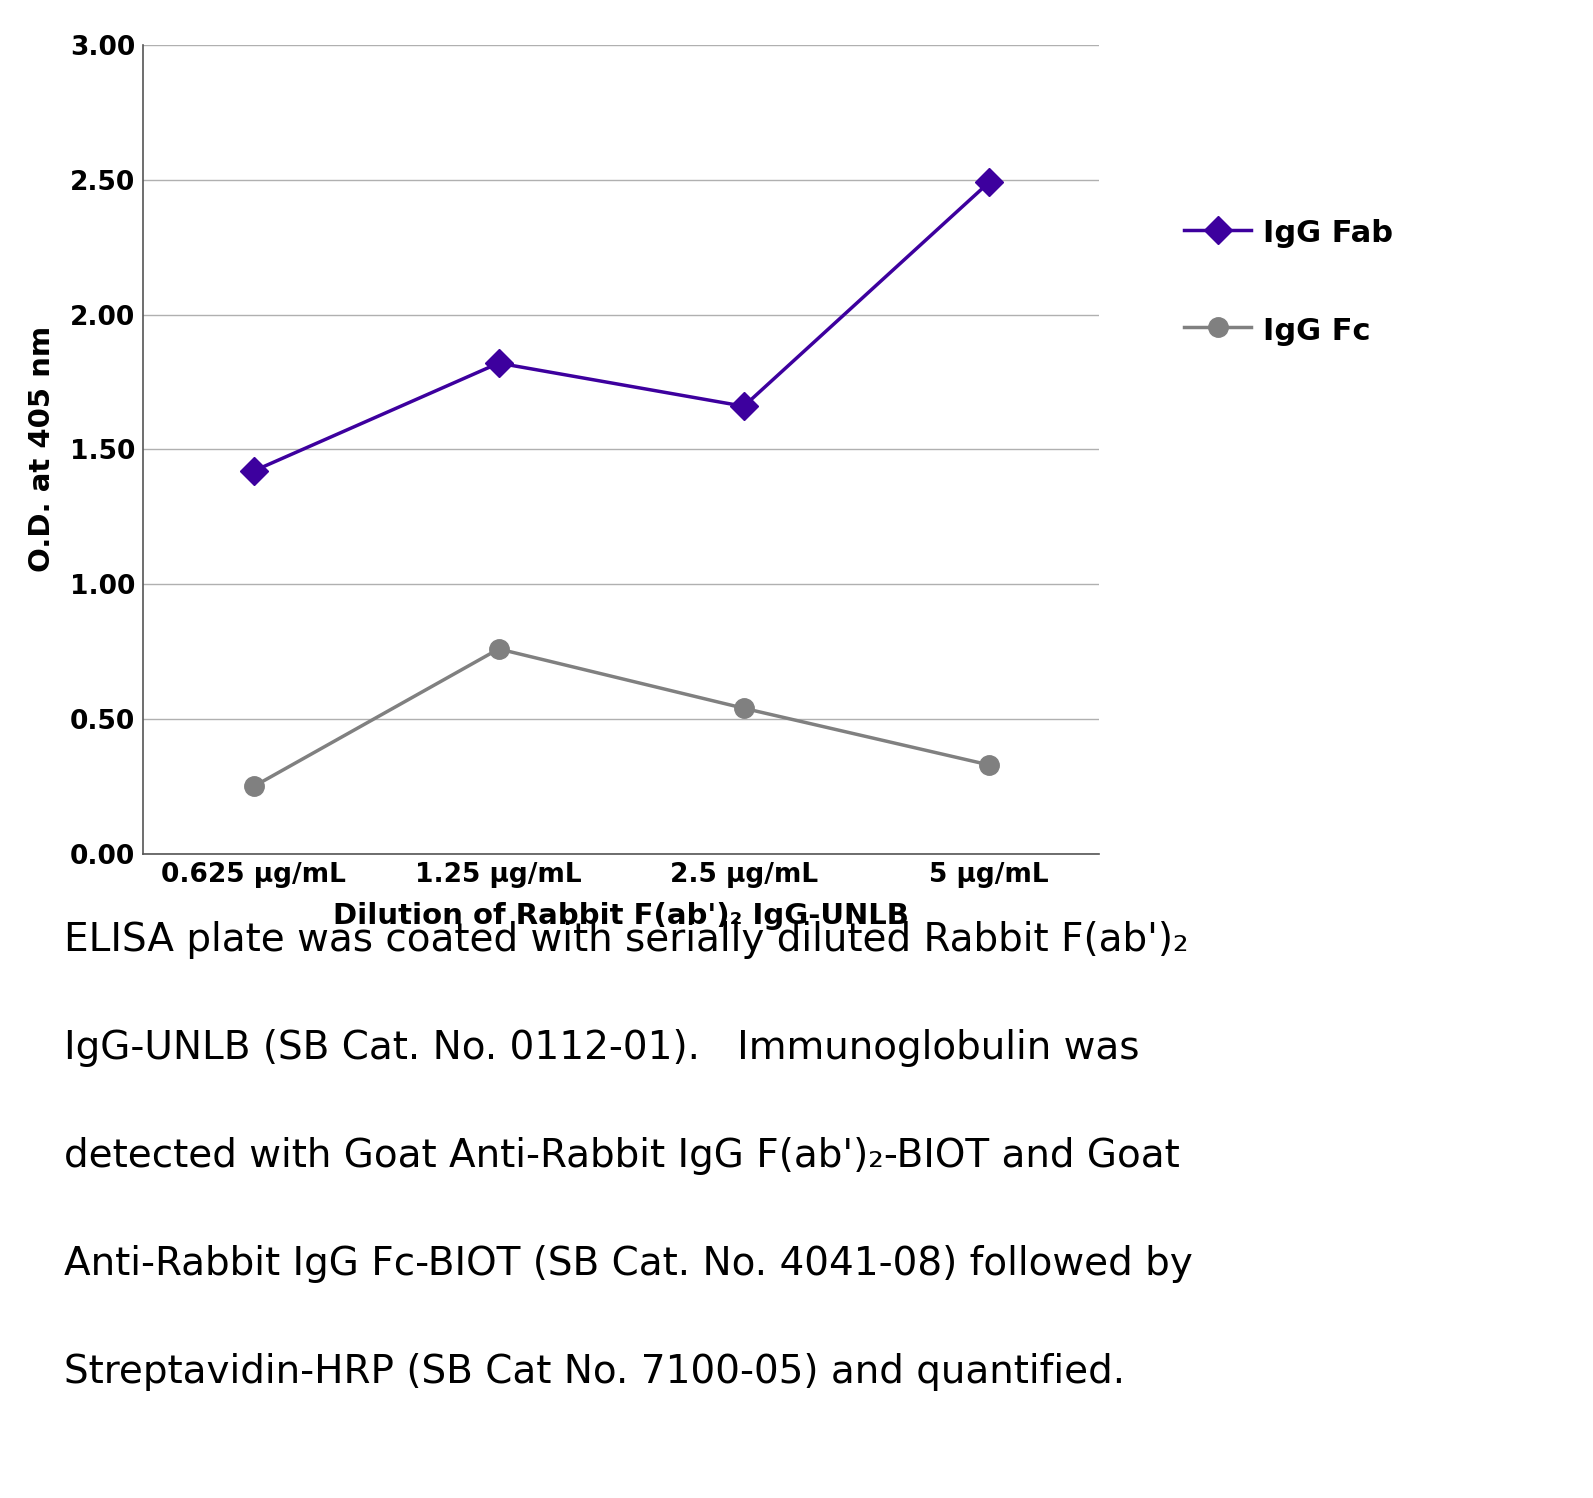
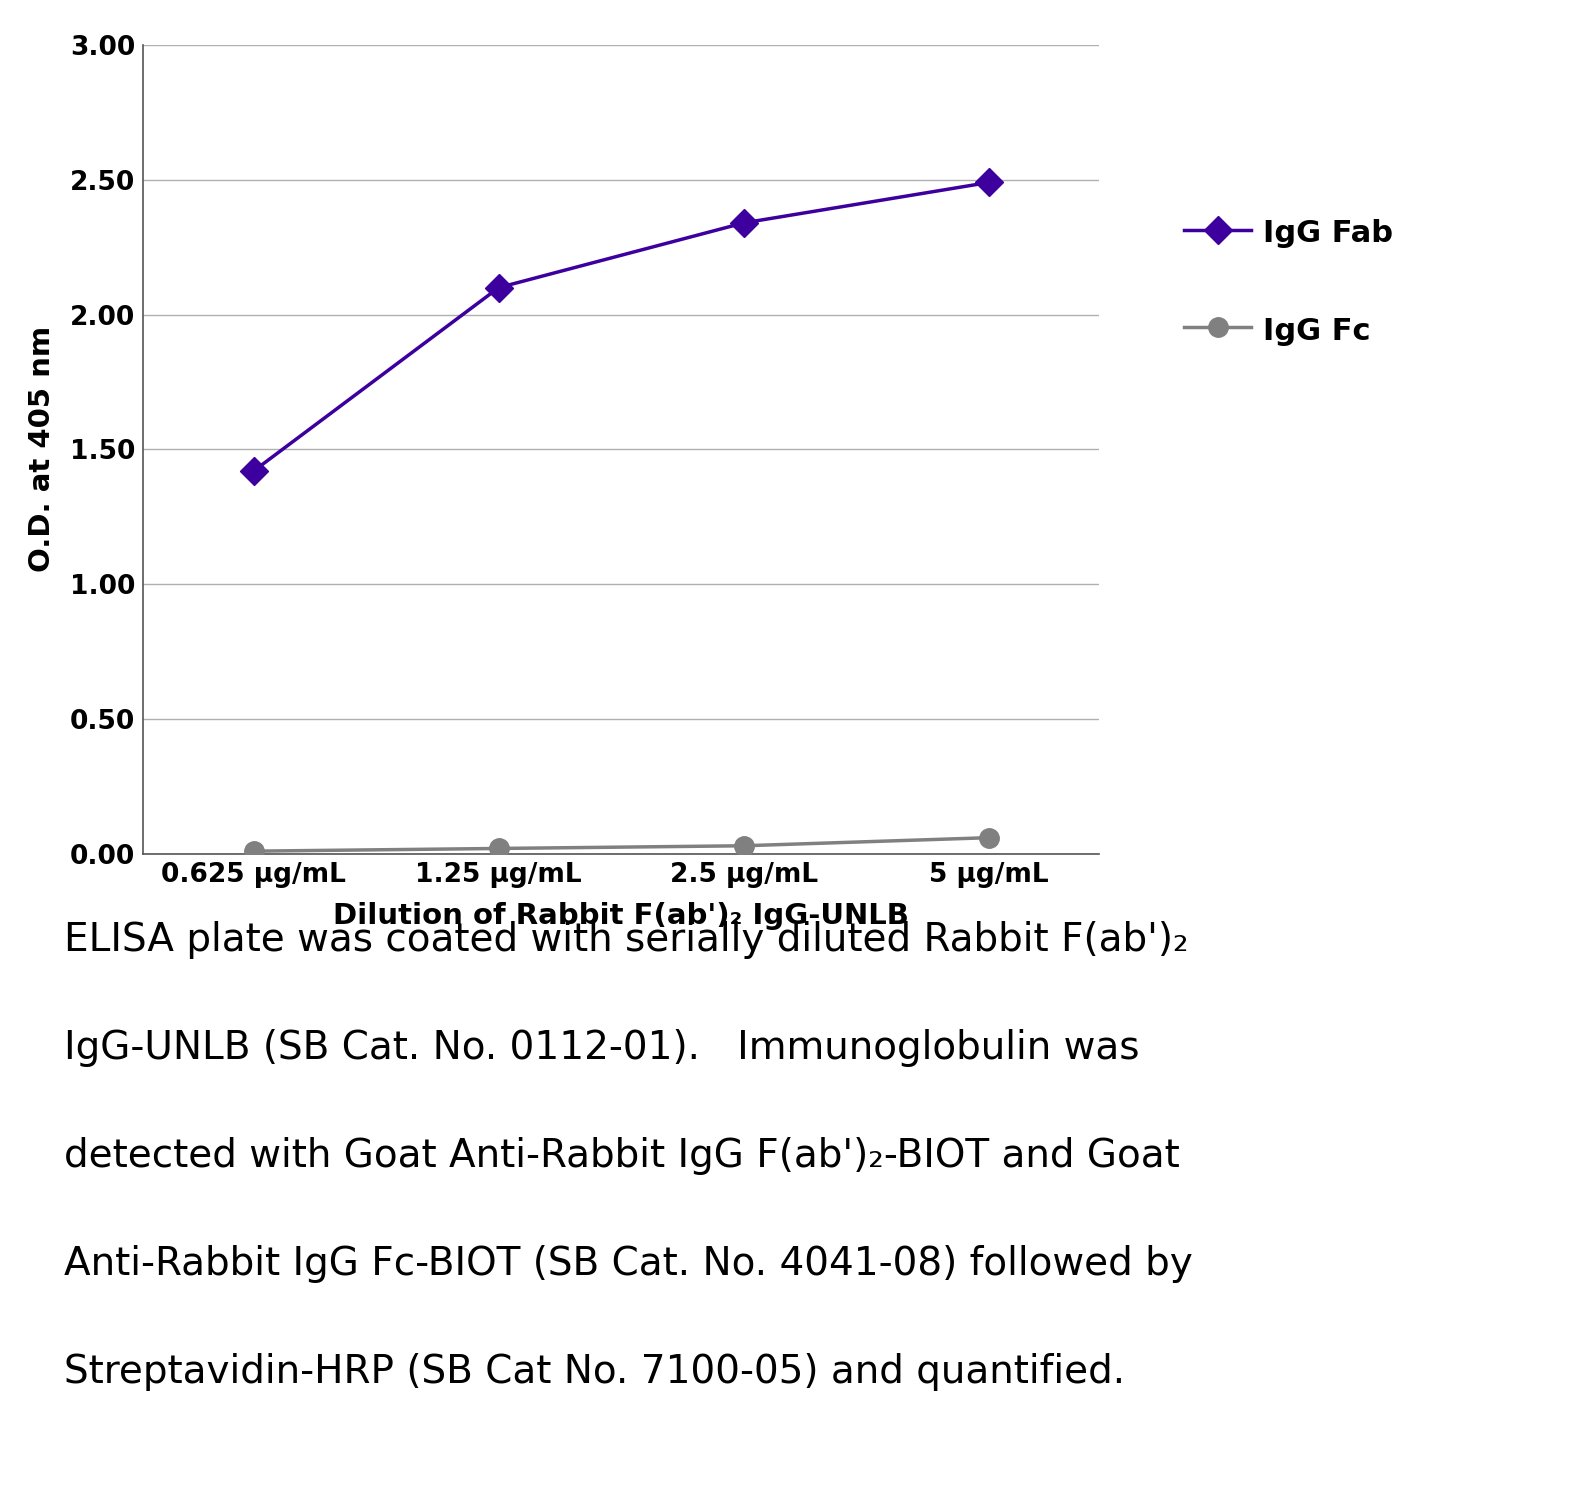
IgG Fc/0.625 μg/mL: 0.25 -> 0.01
IgG Fab/1.25 μg/mL: 1.82 -> 2.10
IgG Fc/1.25 μg/mL: 0.76 -> 0.02
IgG Fab/2.5 μg/mL: 1.66 -> 2.34
IgG Fc/2.5 μg/mL: 0.54 -> 0.03
IgG Fc/5 μg/mL: 0.33 -> 0.06
